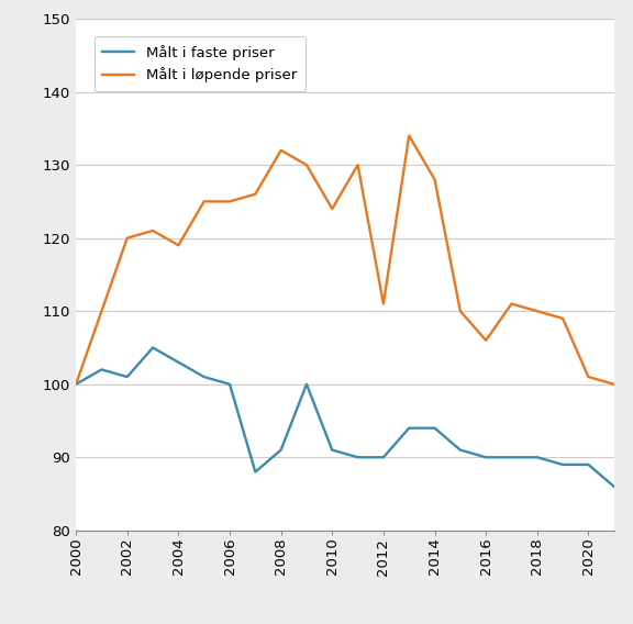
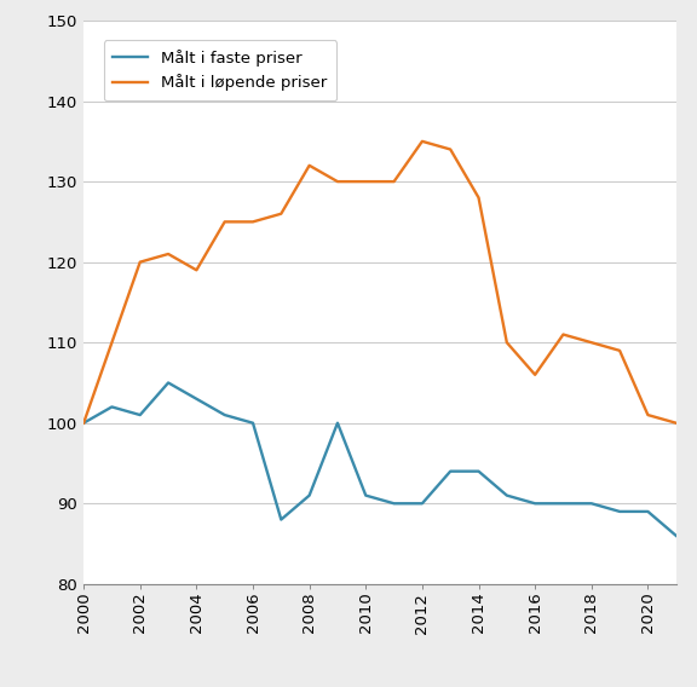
Målt i løpende priser/2010: 124 -> 130
Målt i løpende priser/2012: 111 -> 135
